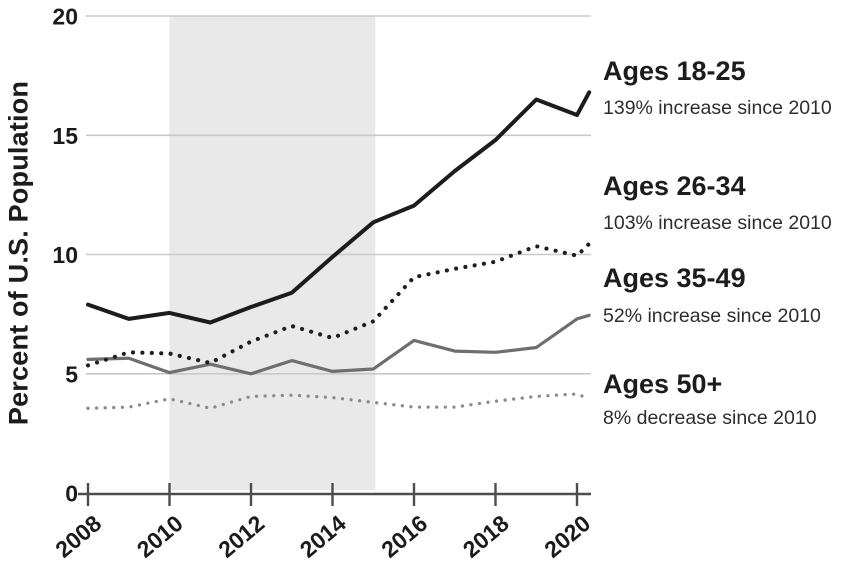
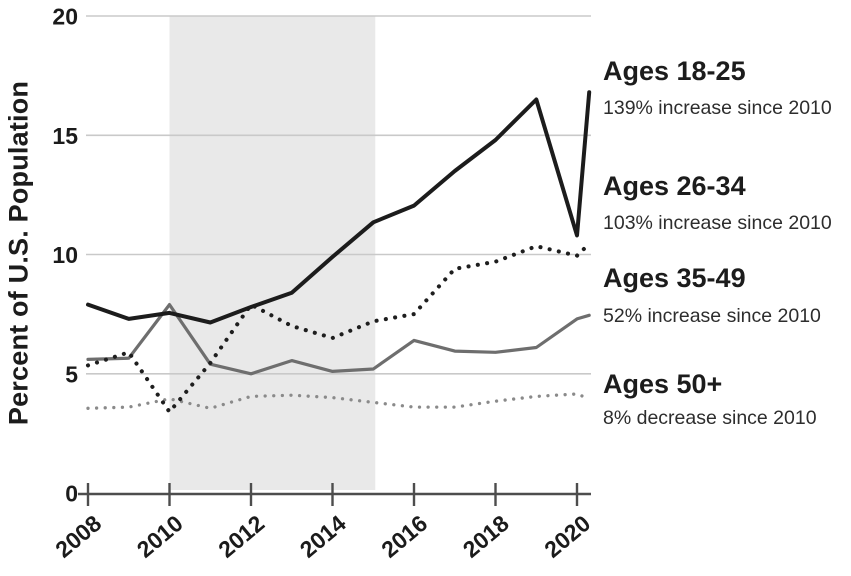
Ages 26-34/2010: 5.8 -> 3.4
Ages 35-49/2010: 5.0 -> 7.9
Ages 26-34/2012: 6.3 -> 7.9
Ages 26-34/2016: 9.1 -> 7.5
Ages 18-25/2020: 15.8 -> 10.8
